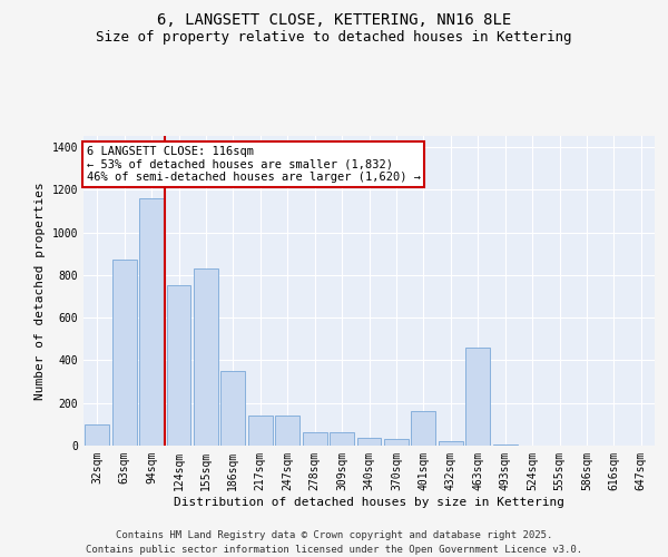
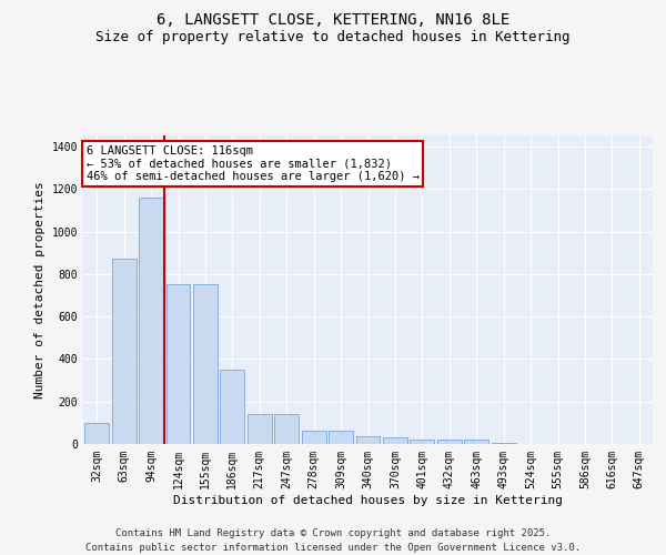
155sqm: 830 -> 750
401sqm: 160 -> 20
463sqm: 460 -> 20
